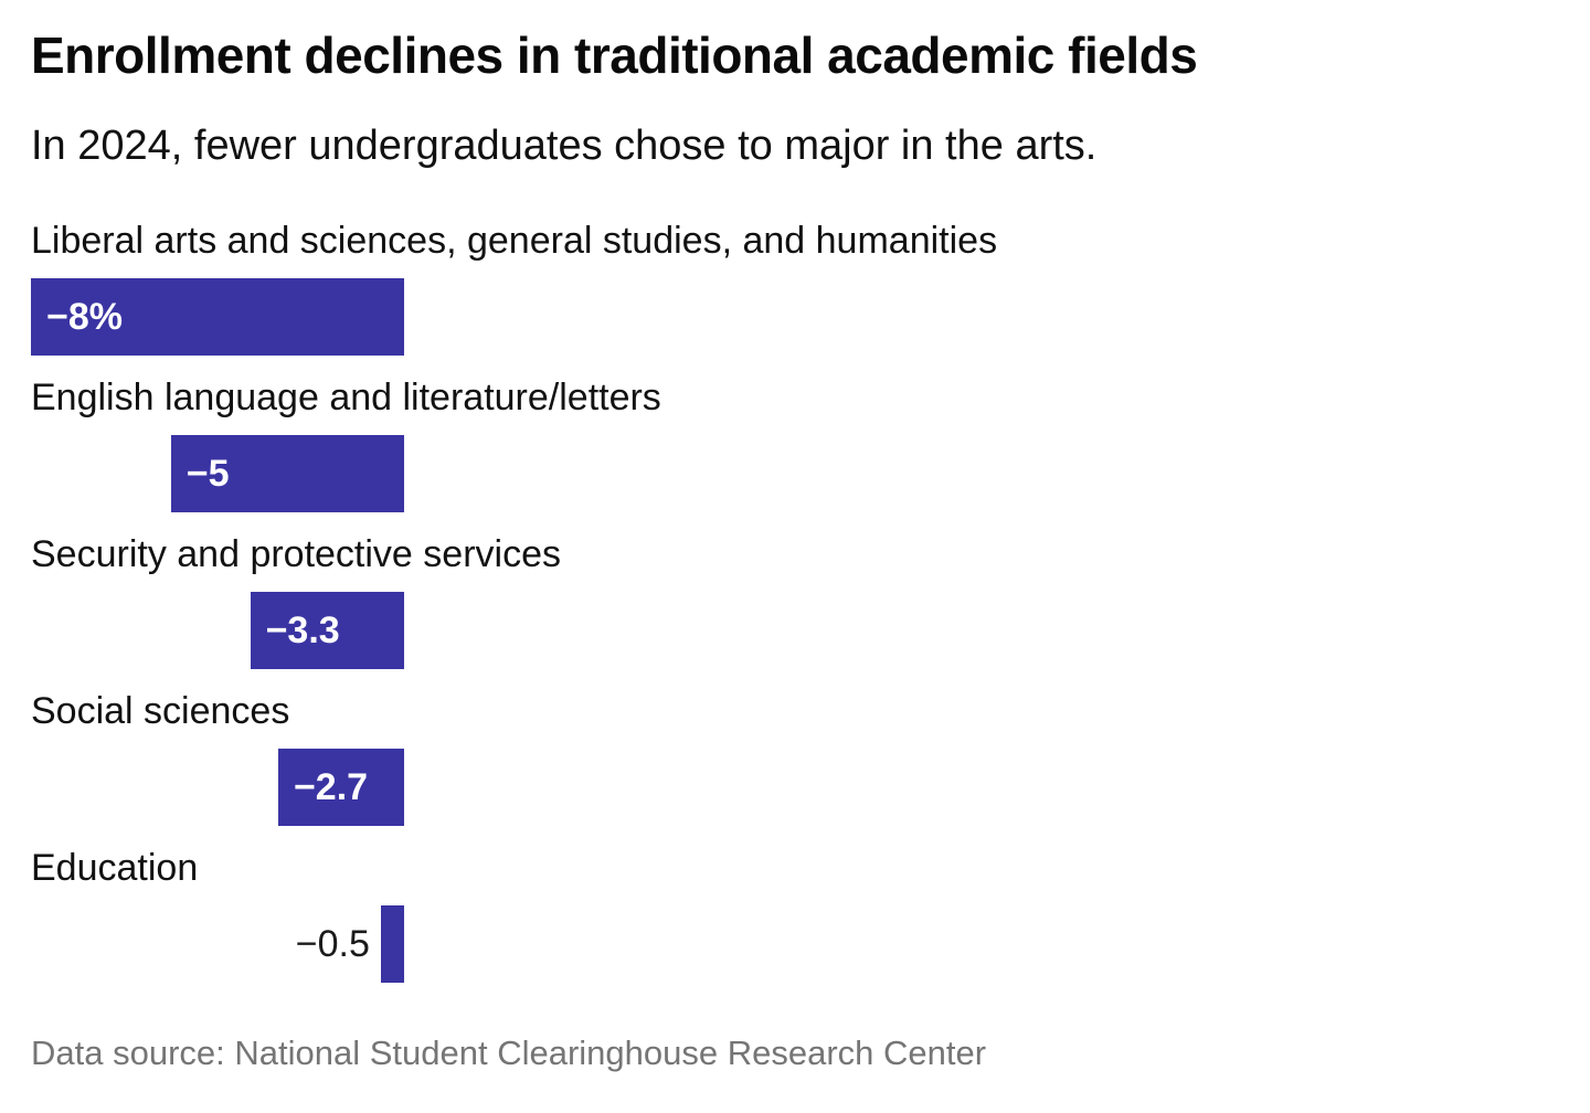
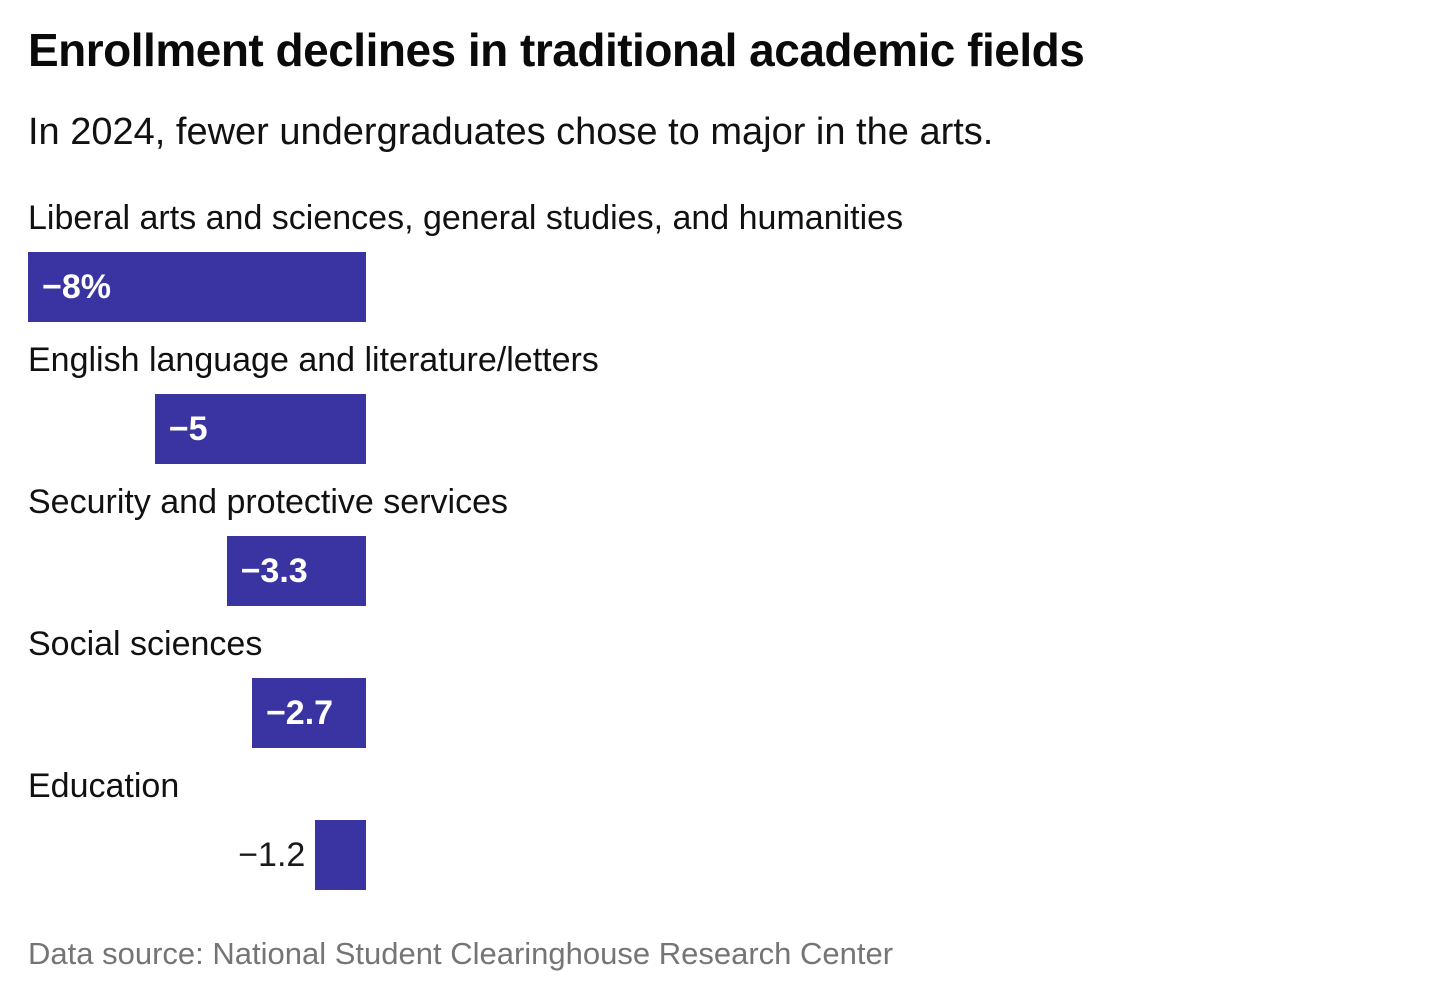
Education: −0.5 -> −1.2
